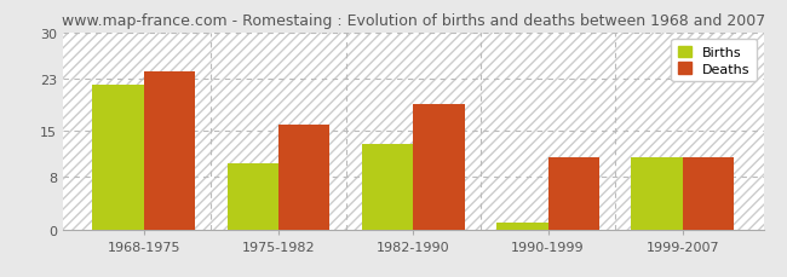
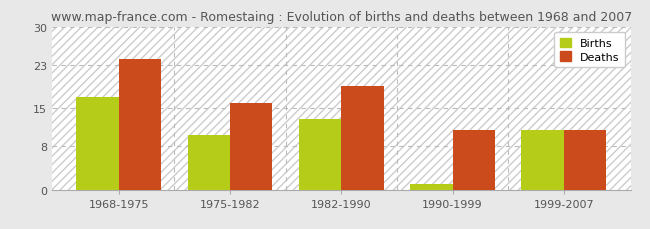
Births/1968-1975: 22 -> 17
